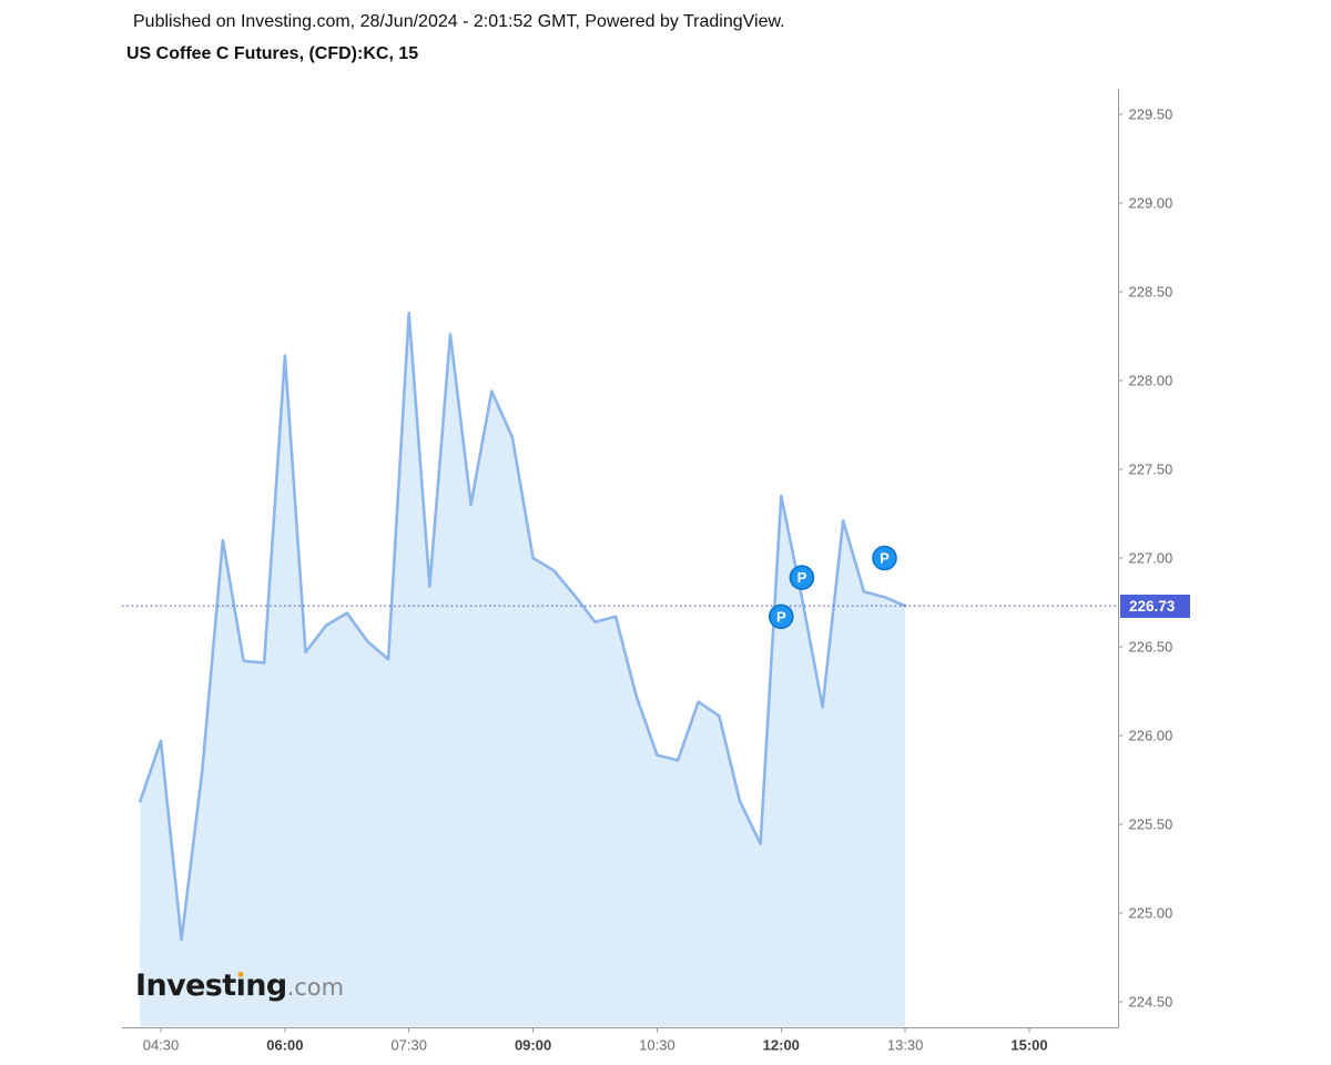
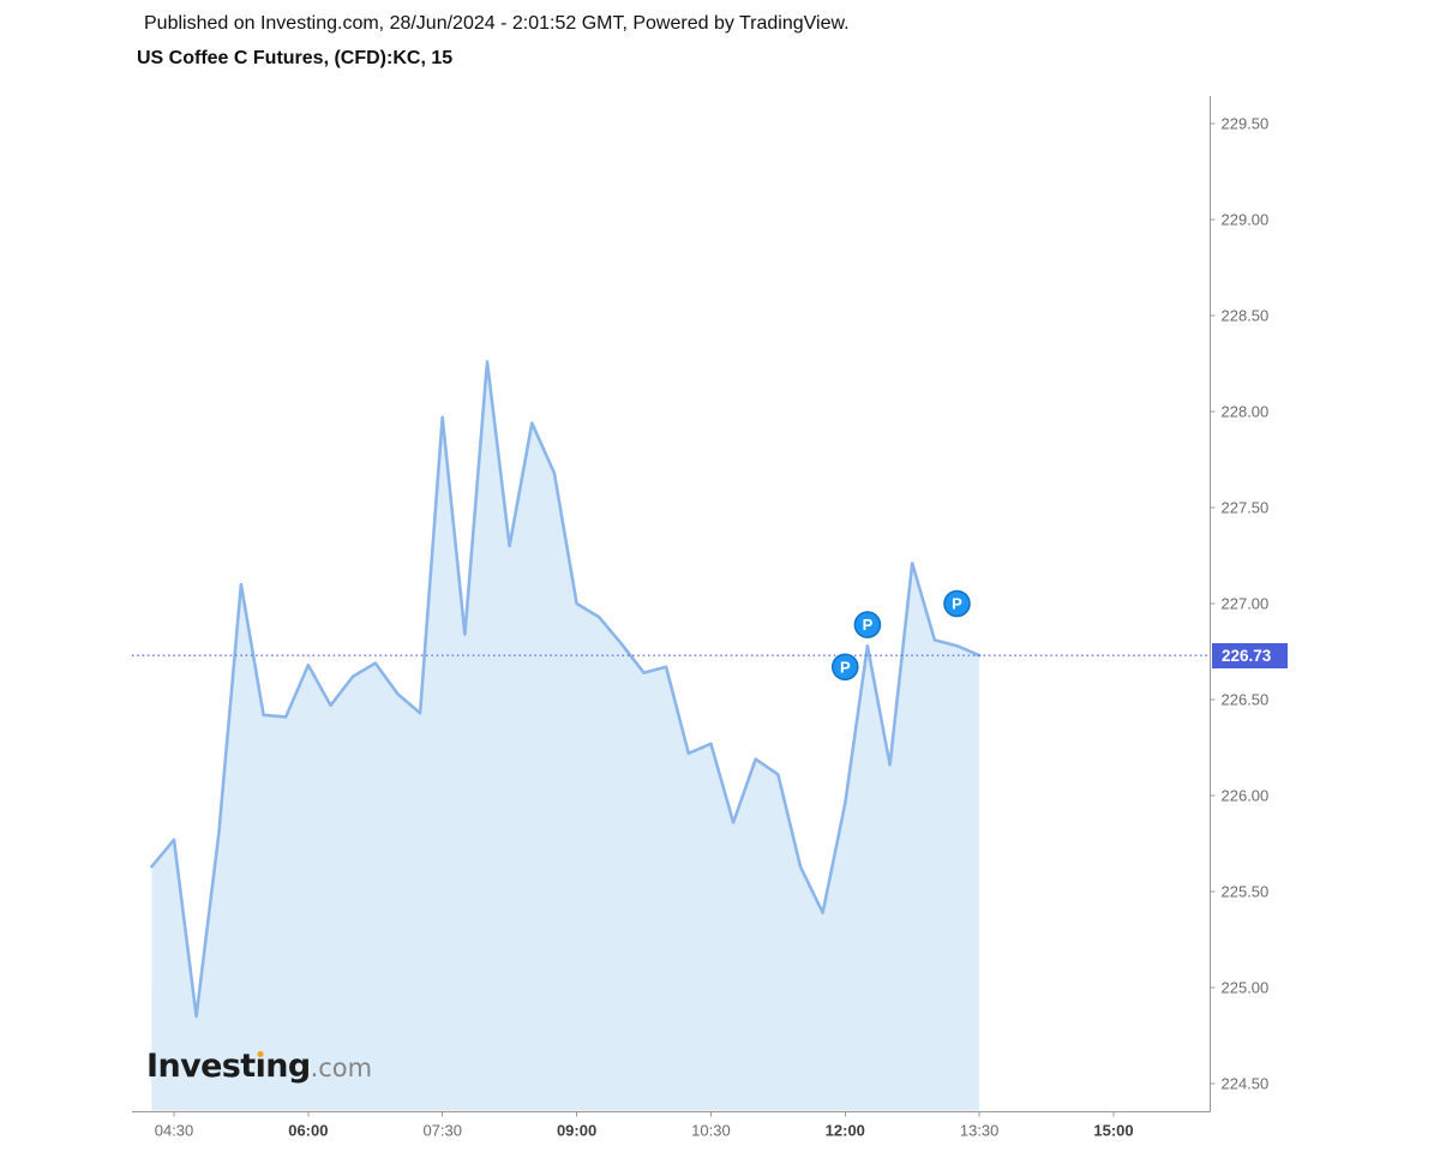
04:30: 225.97 -> 225.77
06:00: 228.14 -> 226.68
07:30: 228.38 -> 227.97
10:30: 225.89 -> 226.27
12:00: 227.35 -> 225.96
